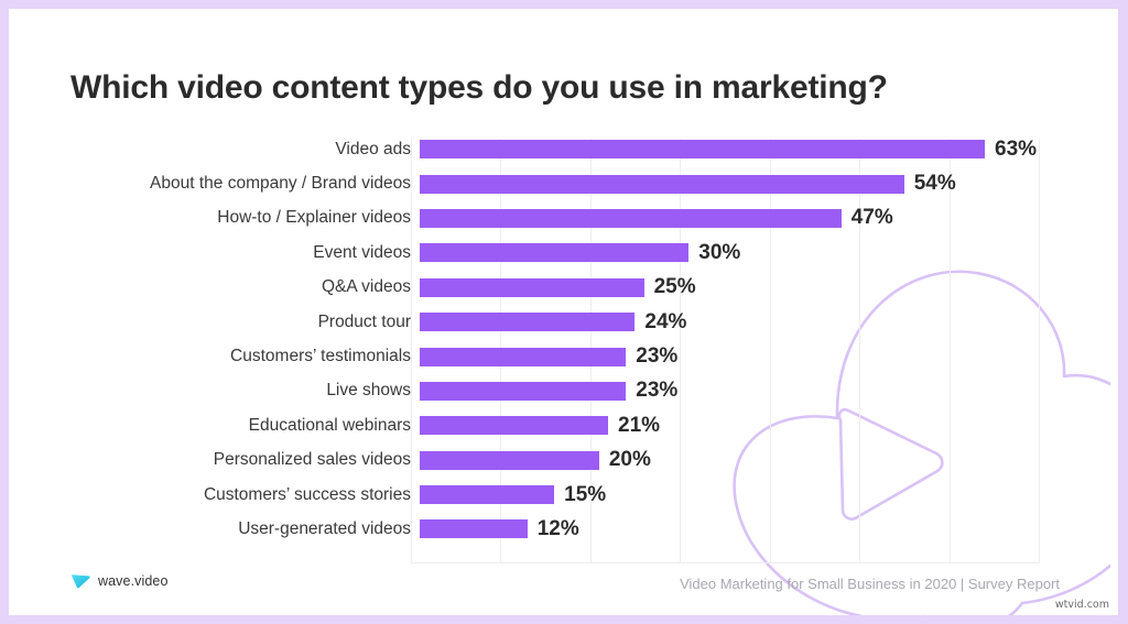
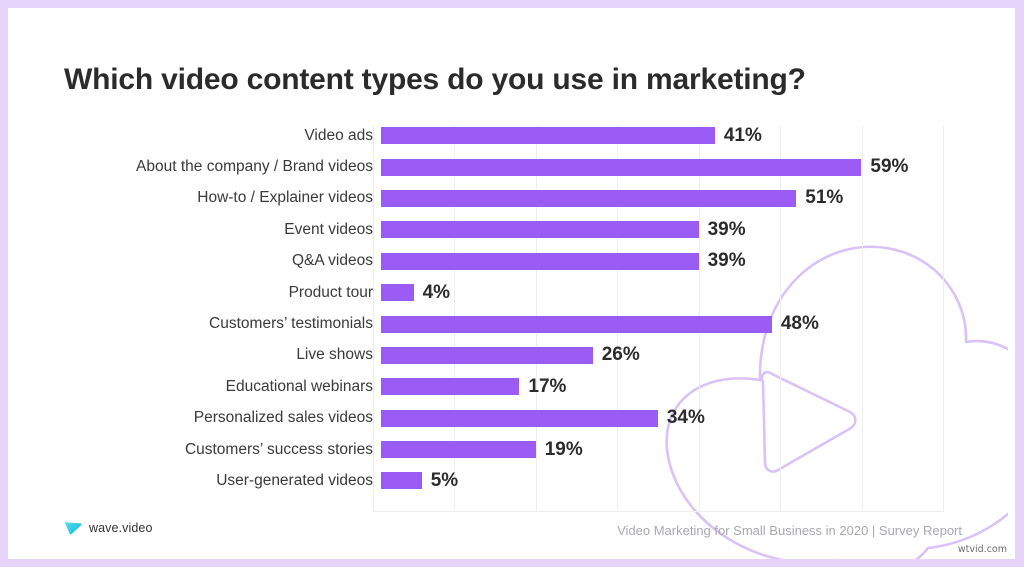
Video ads: 63% -> 41%
About the company / Brand videos: 54% -> 59%
How-to / Explainer videos: 47% -> 51%
Event videos: 30% -> 39%
Q&A videos: 25% -> 39%
Product tour: 24% -> 4%
Customers’ testimonials: 23% -> 48%
Live shows: 23% -> 26%
Educational webinars: 21% -> 17%
Personalized sales videos: 20% -> 34%
Customers’ success stories: 15% -> 19%
User-generated videos: 12% -> 5%
